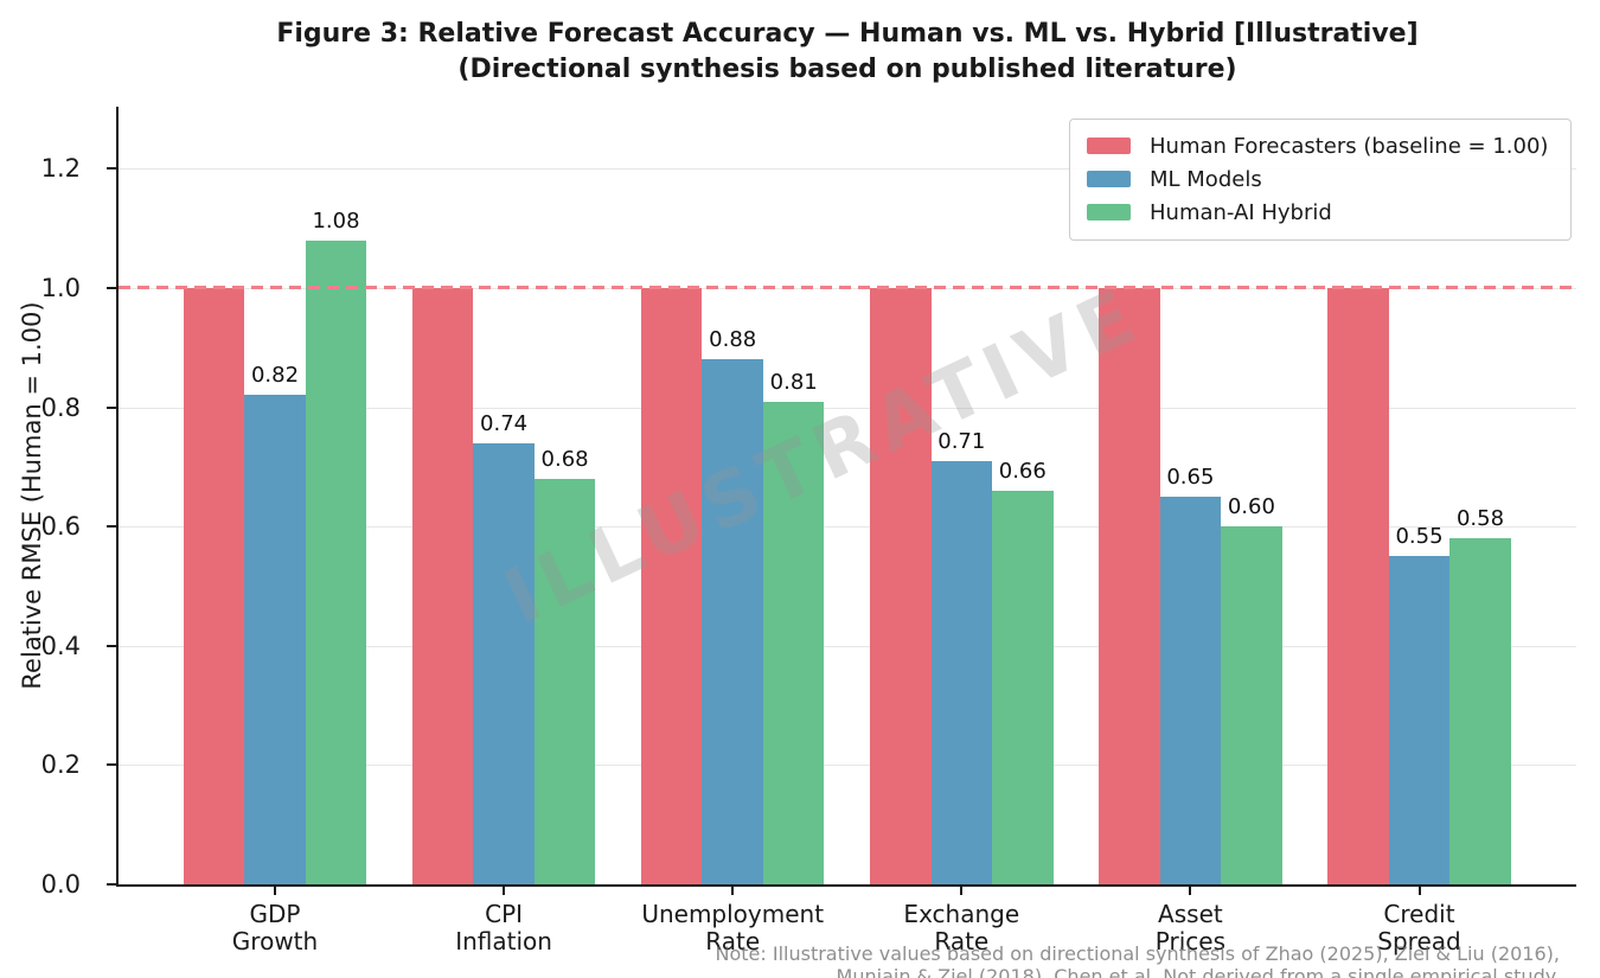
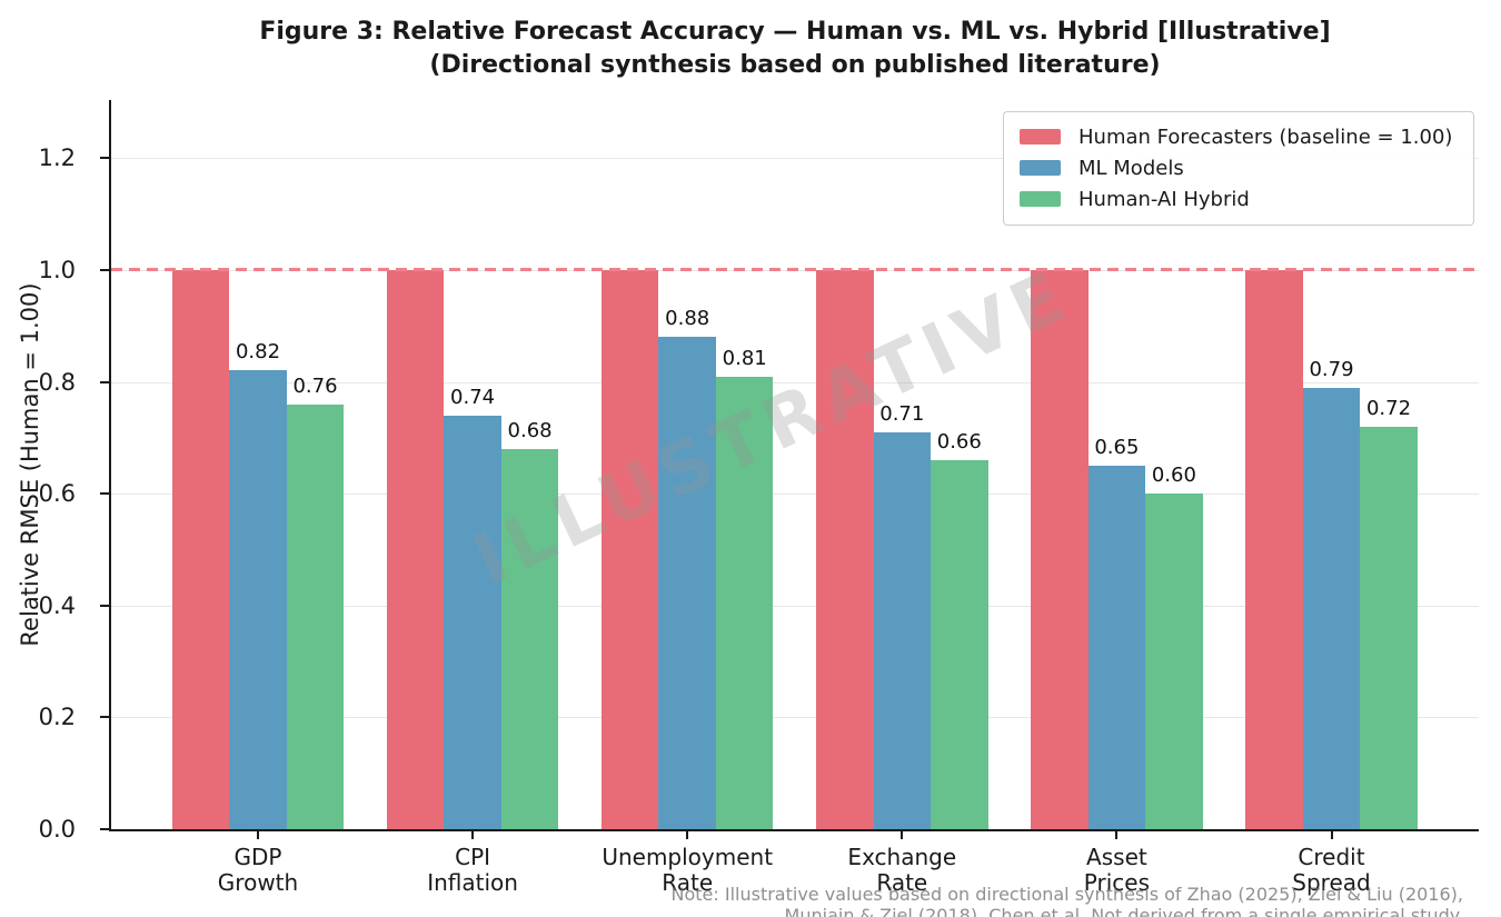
Human-AI Hybrid/GDP Growth: 1.08 -> 0.76
ML Models/Credit Spread: 0.55 -> 0.79
Human-AI Hybrid/Credit Spread: 0.58 -> 0.72
